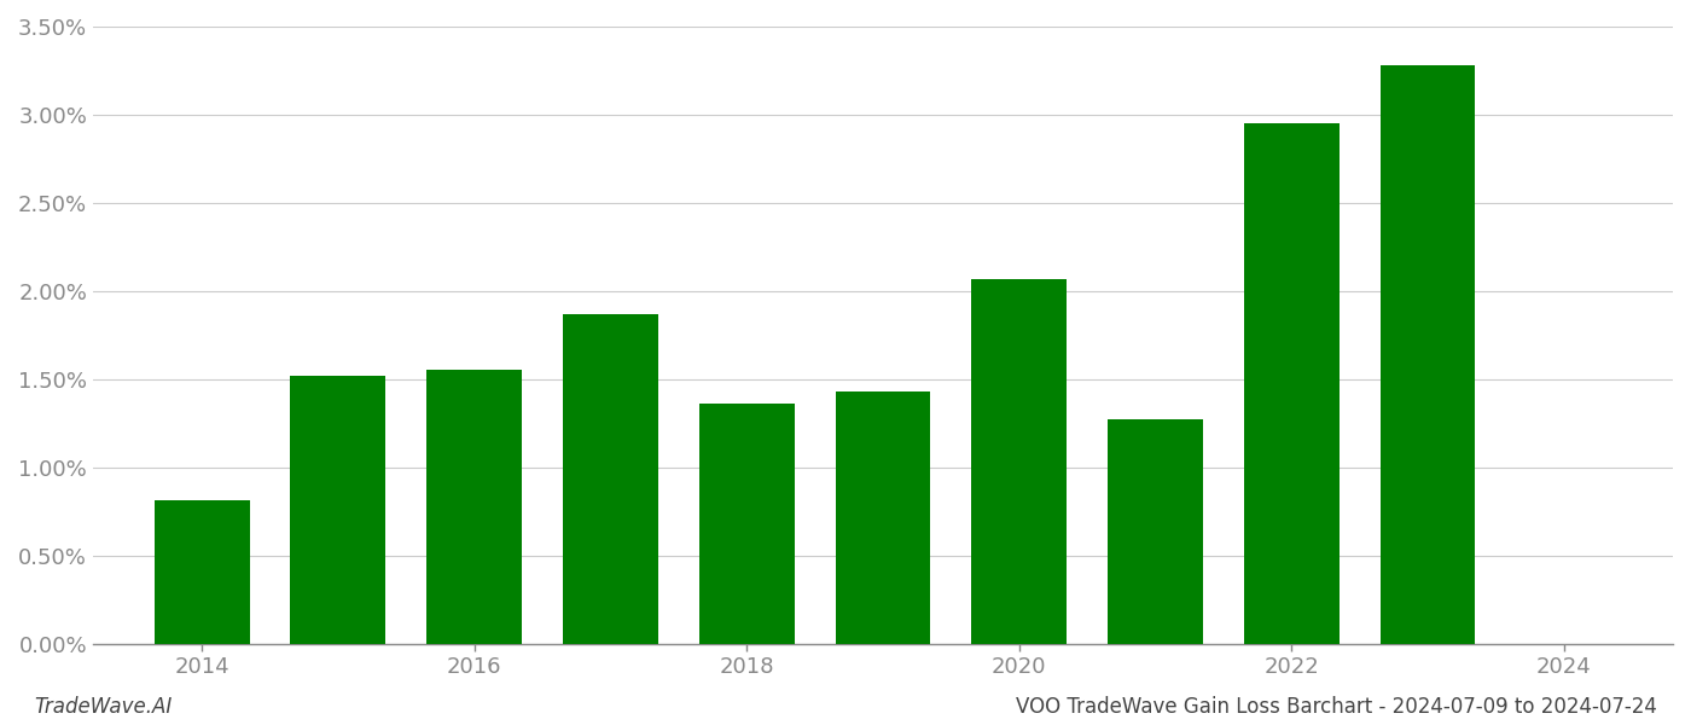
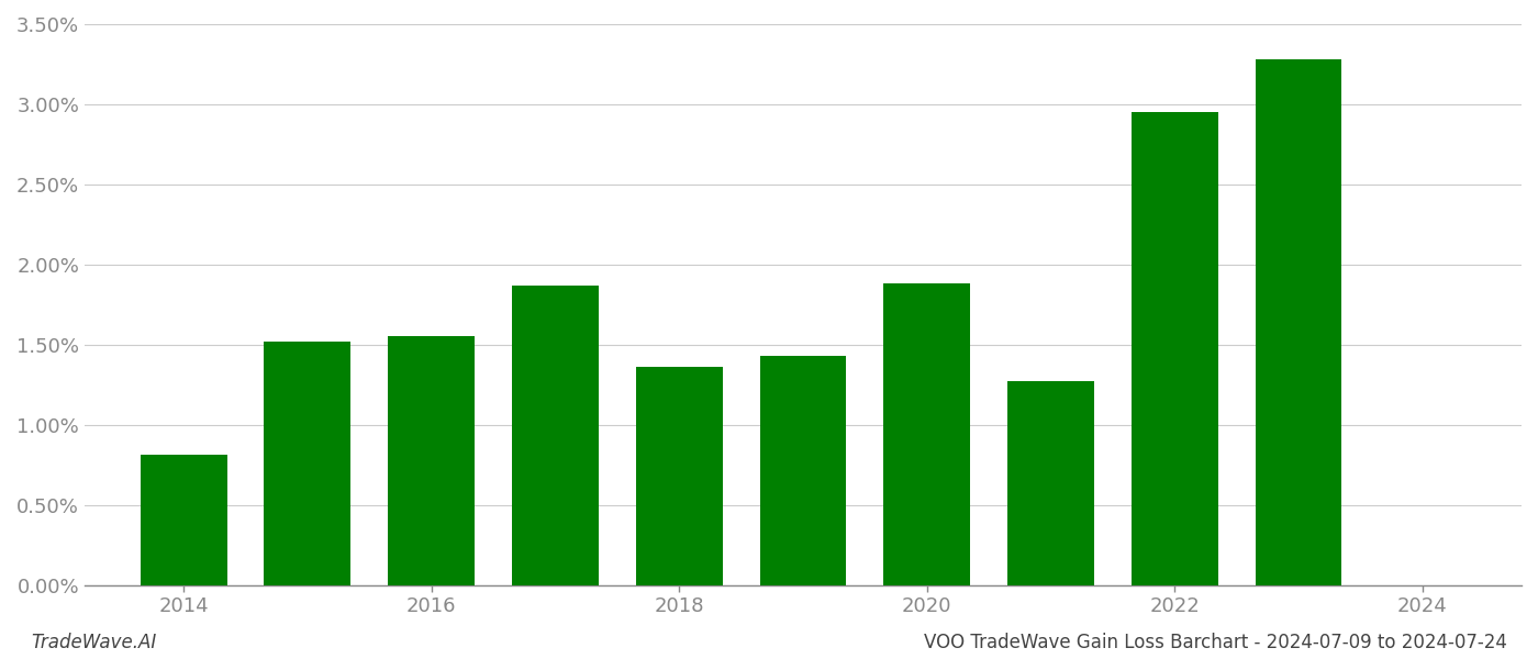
2020: 2.07% -> 1.88%
